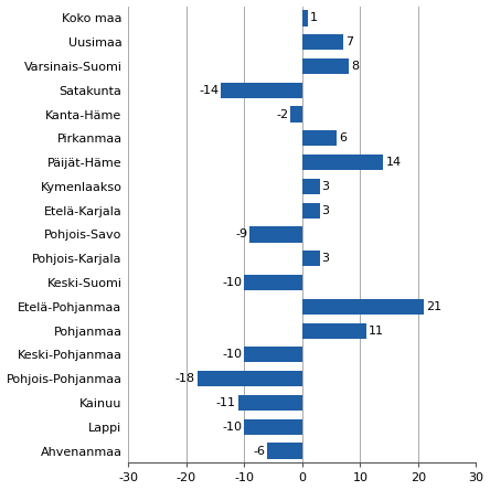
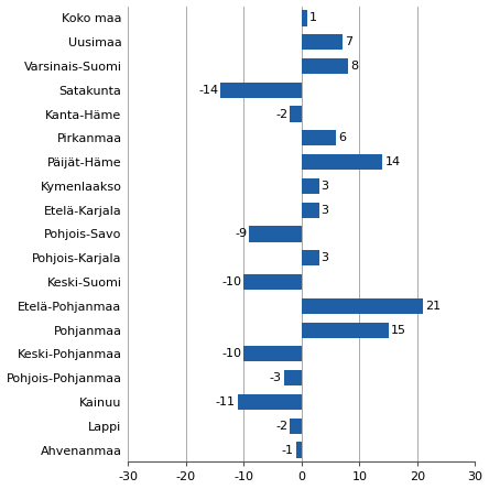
Pohjanmaa: 11 -> 15
Pohjois-Pohjanmaa: -18 -> -3
Lappi: -10 -> -2
Ahvenanmaa: -6 -> -1
